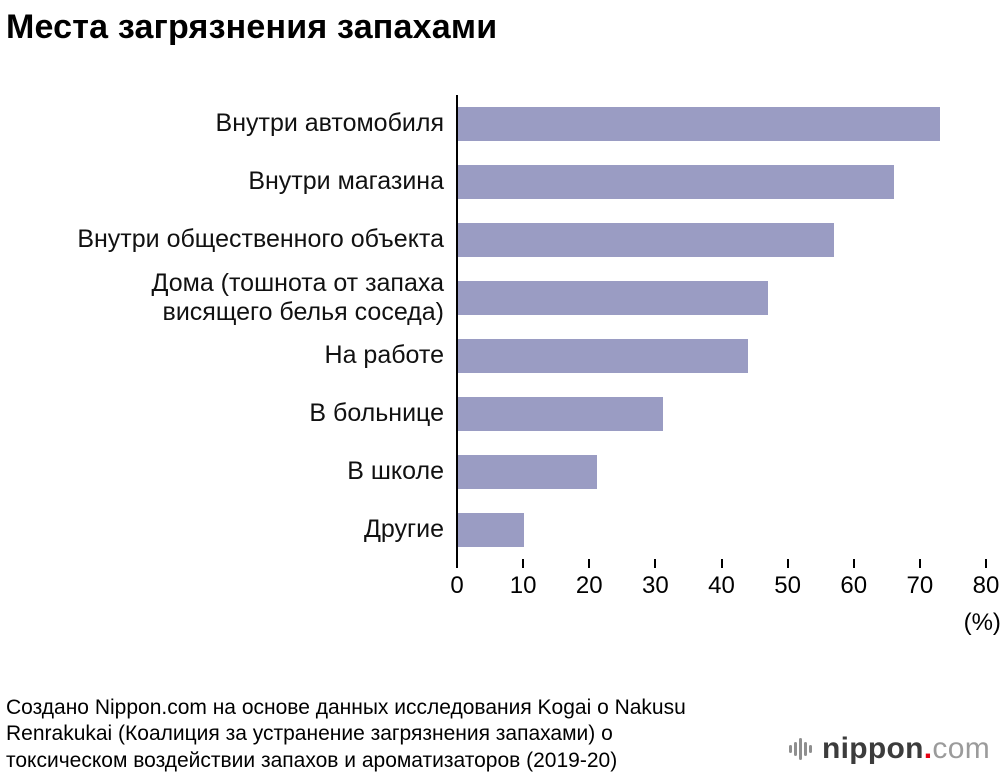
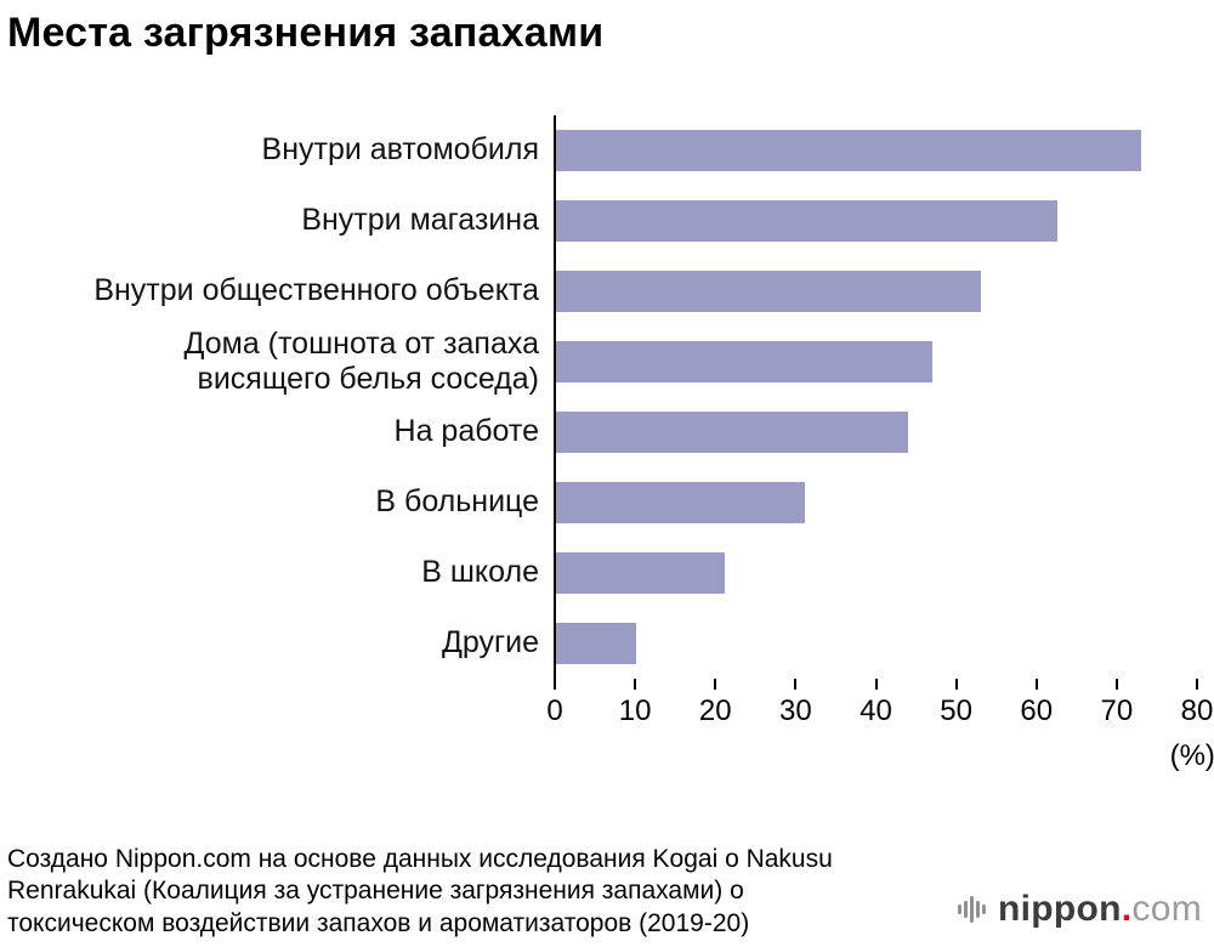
Внутри магазина: 66 -> 62
Внутри общественного объекта: 57 -> 53
